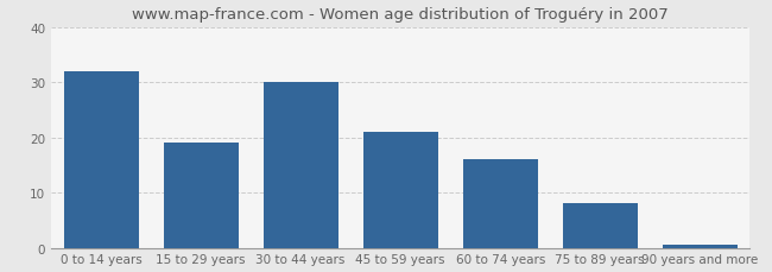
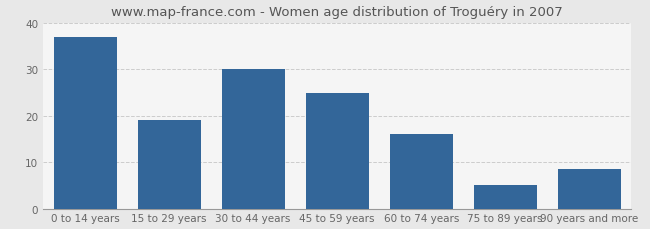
0 to 14 years: 32.0 -> 37.0
45 to 59 years: 21.0 -> 25.0
75 to 89 years: 8.0 -> 5.0
90 years and more: 0.5 -> 8.5
